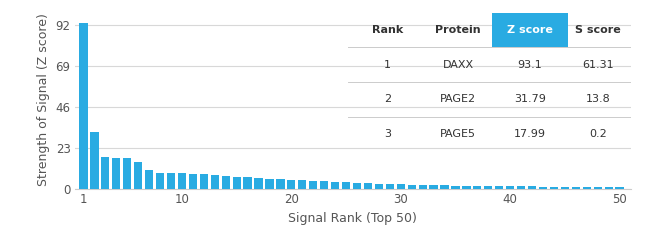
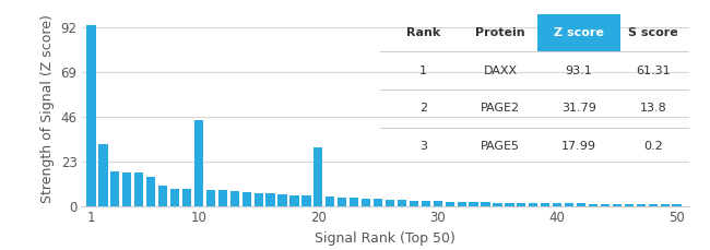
10: 9 -> 44
20: 5 -> 30
